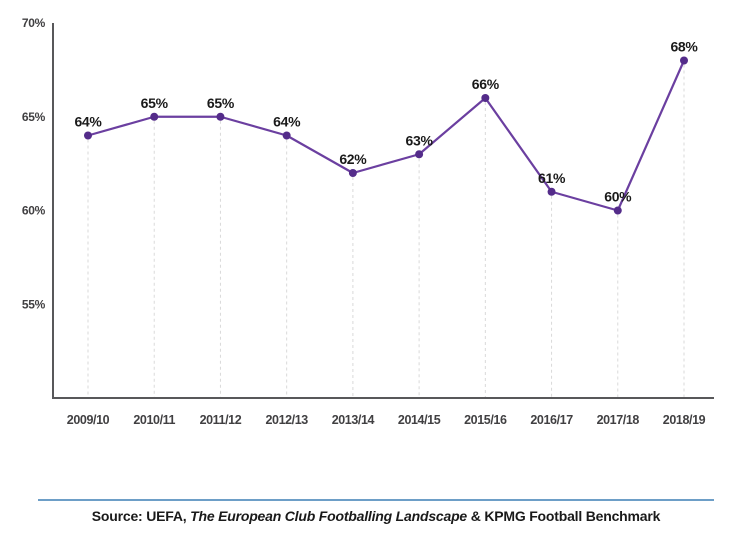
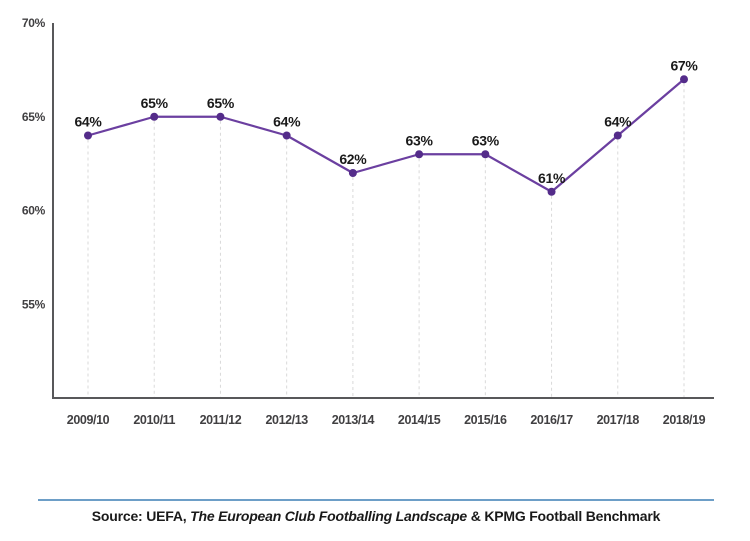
2015/16: 66% -> 63%
2017/18: 60% -> 64%
2018/19: 68% -> 67%
